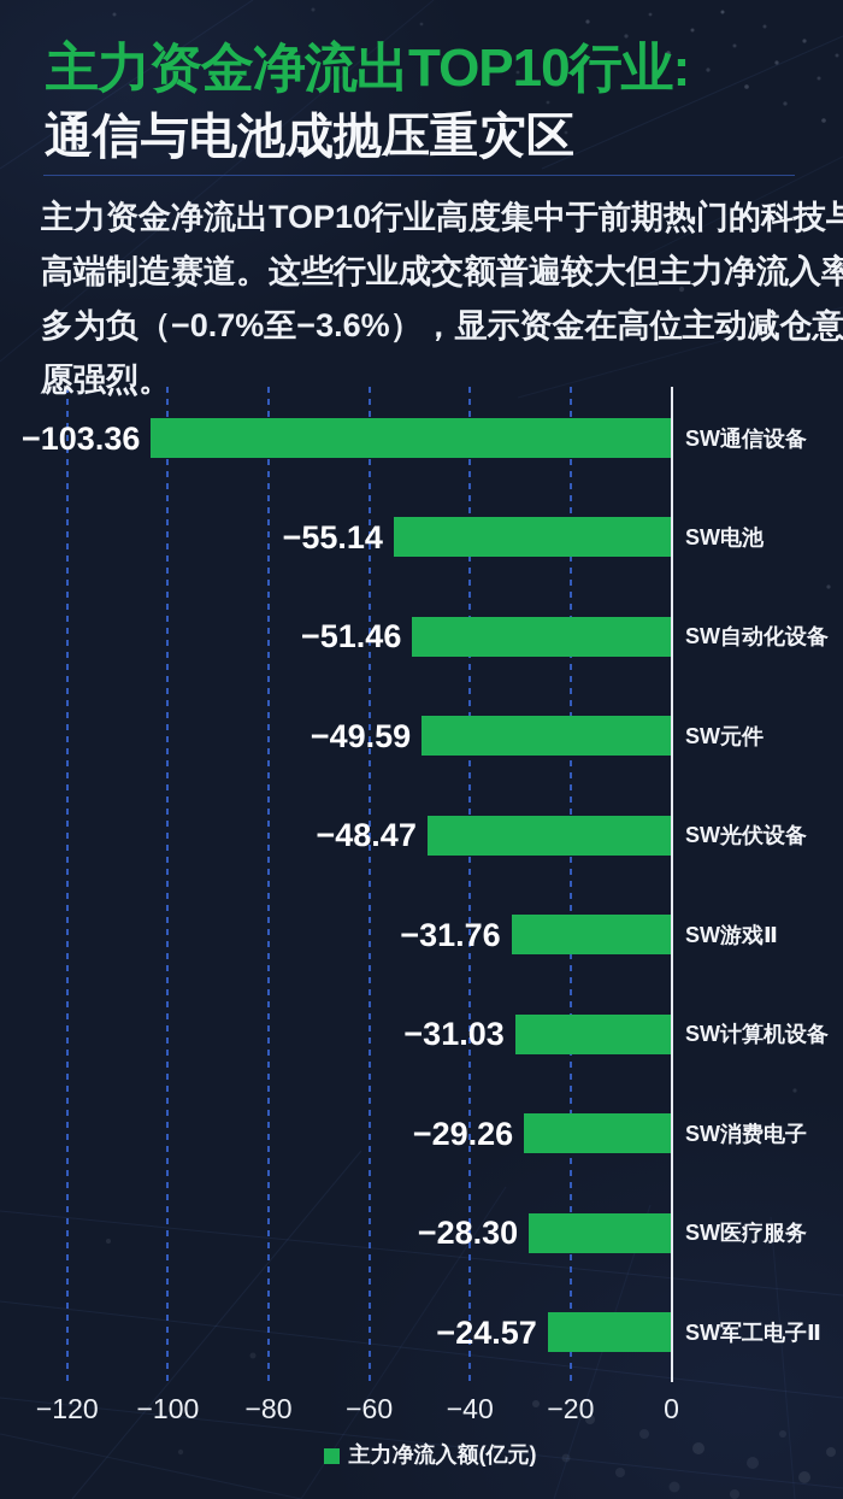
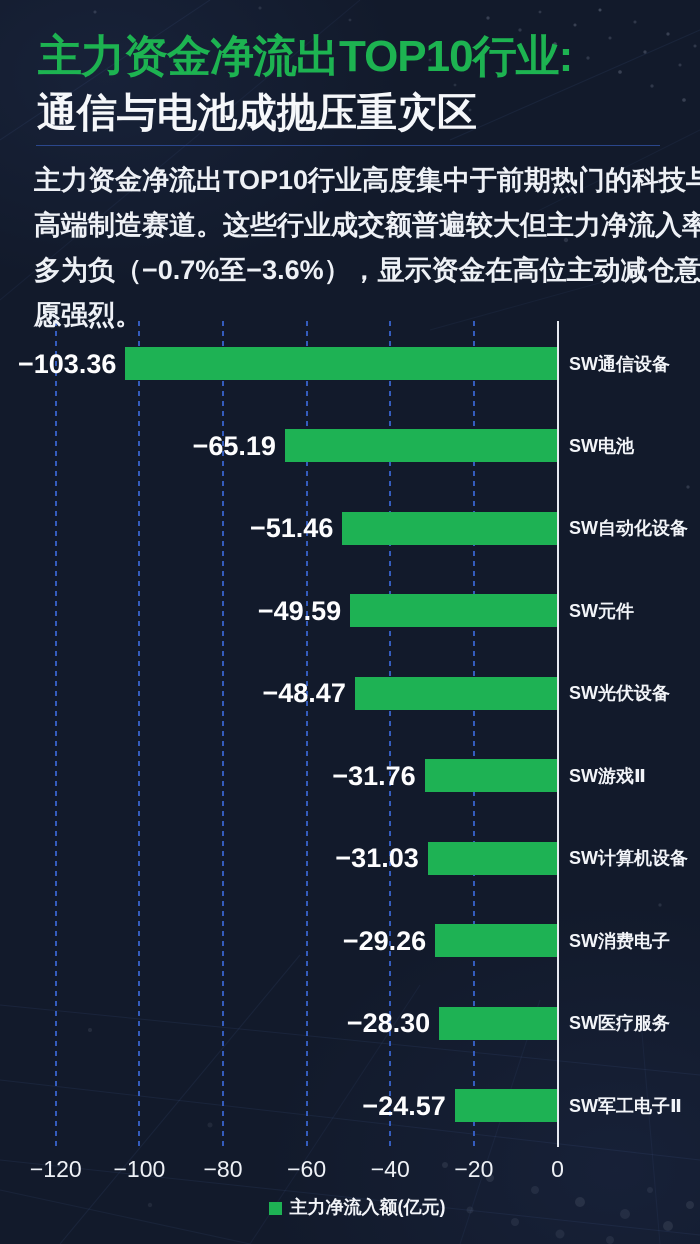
SW电池: −55.14 -> −65.19
